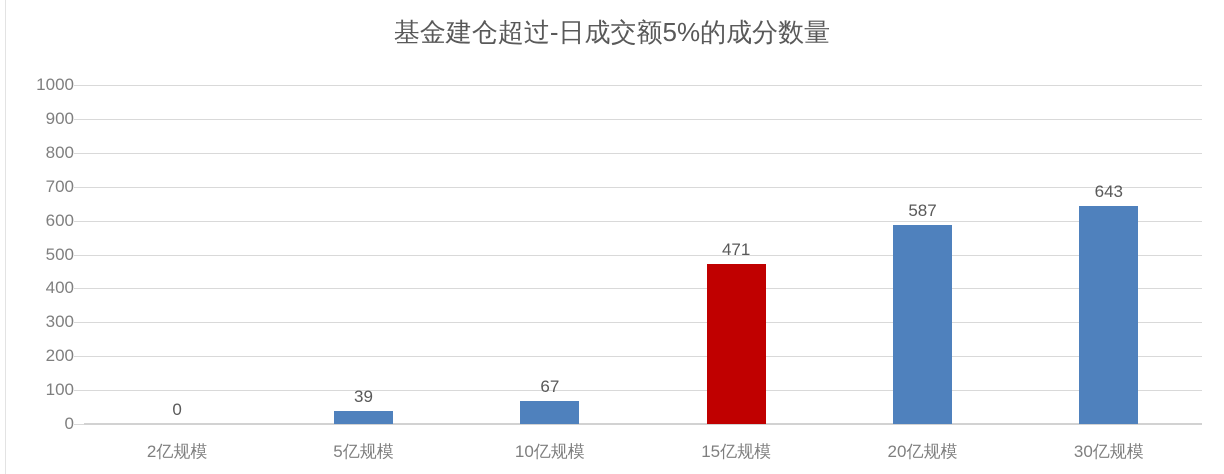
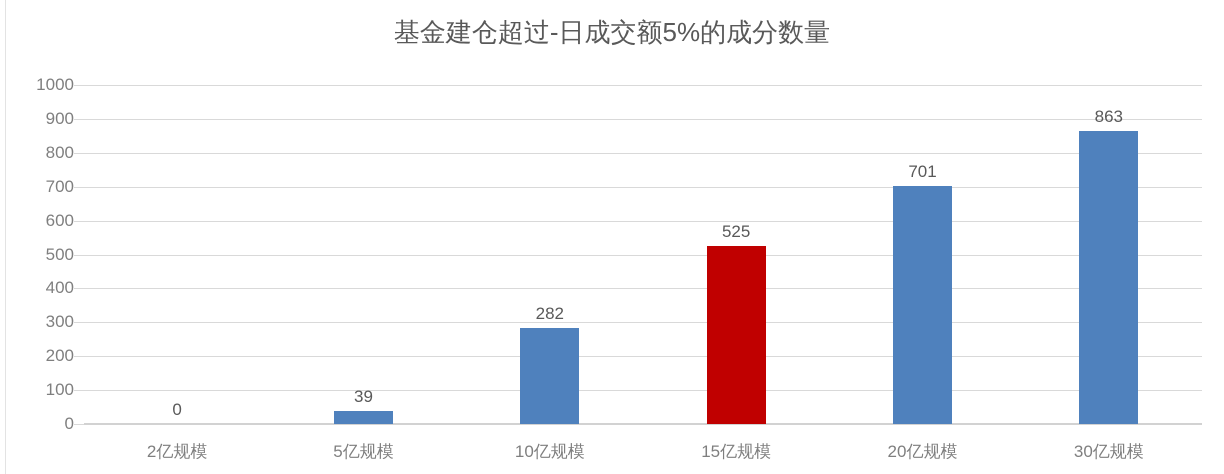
10亿规模: 67 -> 282
15亿规模: 471 -> 525
20亿规模: 587 -> 701
30亿规模: 643 -> 863
